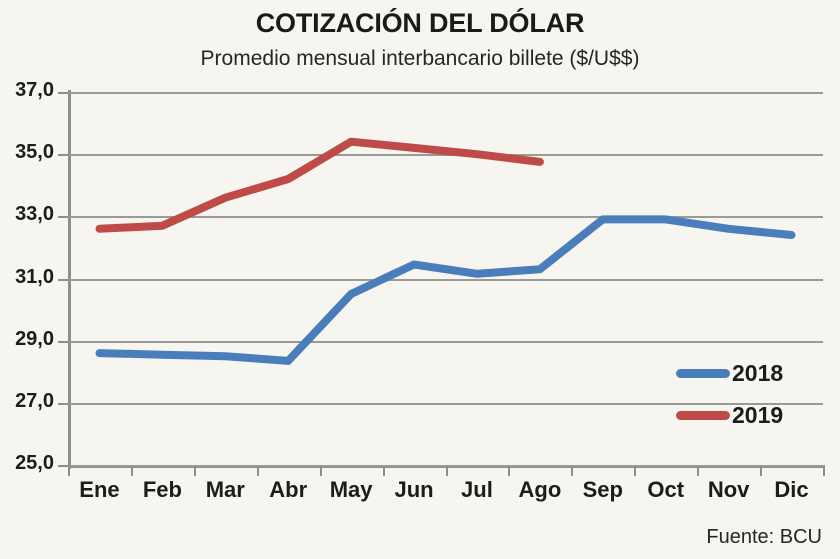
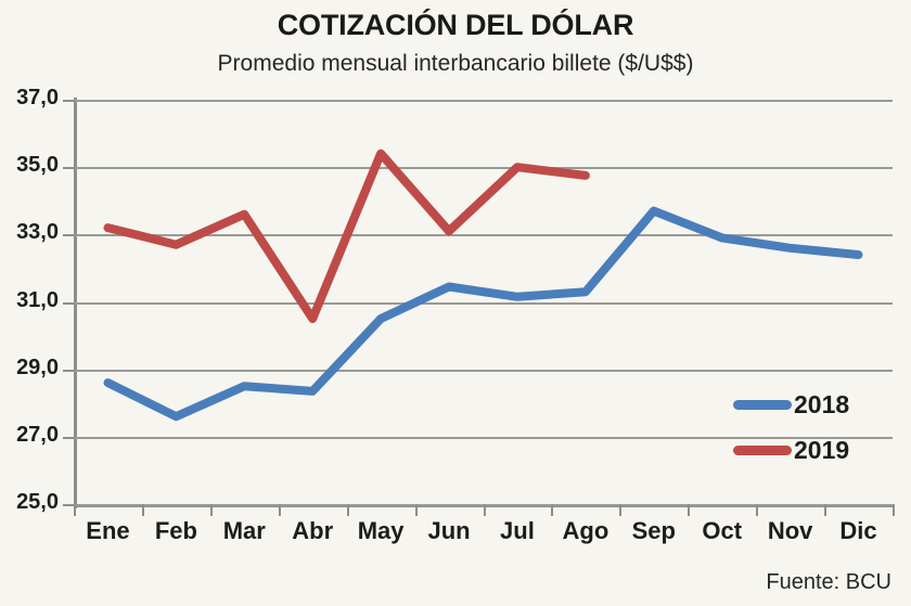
2019/Ene: 32,6 -> 33,2
2018/Feb: 28,6 -> 27,6
2019/Abr: 34,2 -> 30,5
2019/Jun: 35,2 -> 33,1
2018/Sep: 32,9 -> 33,7
